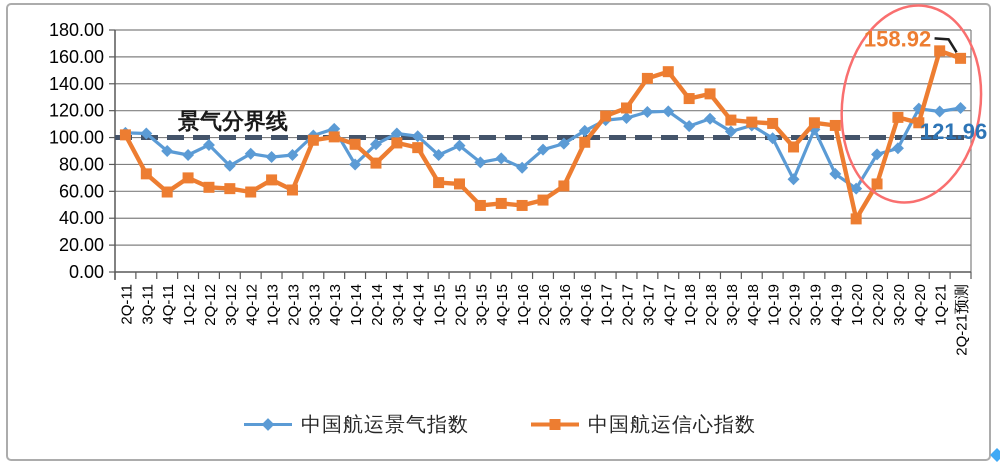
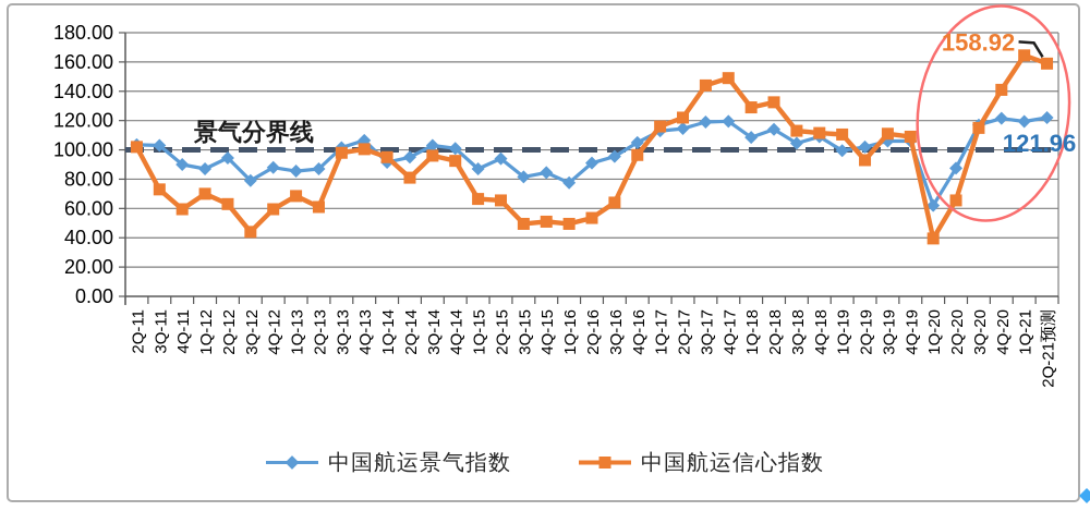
中国航运信心指数/3Q-12: 62 -> 44
中国航运景气指数/1Q-14: 80 -> 92
中国航运景气指数/2Q-19: 69 -> 102
中国航运景气指数/4Q-19: 73 -> 106
中国航运景气指数/3Q-20: 92 -> 117
中国航运信心指数/4Q-20: 111 -> 141
